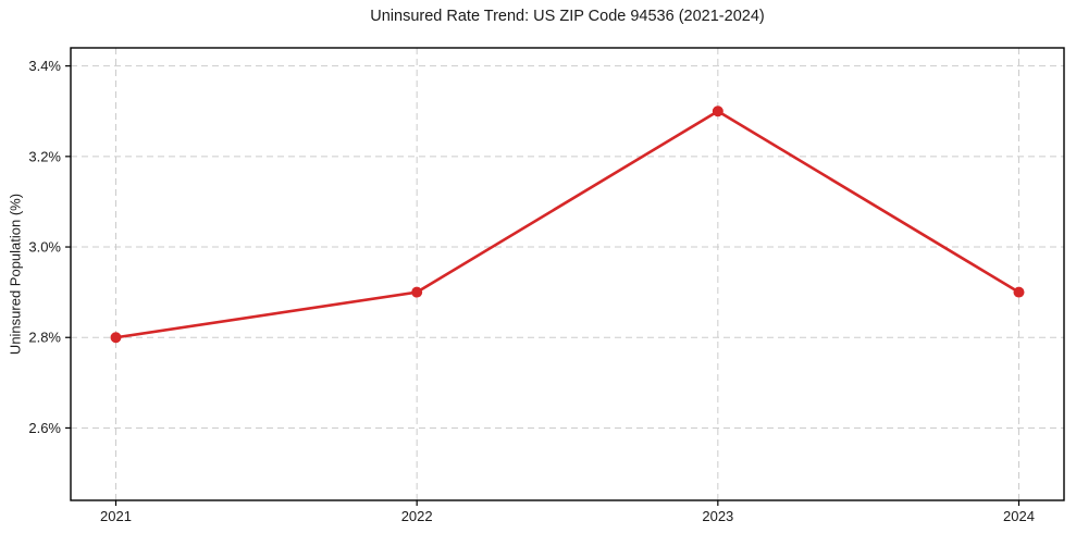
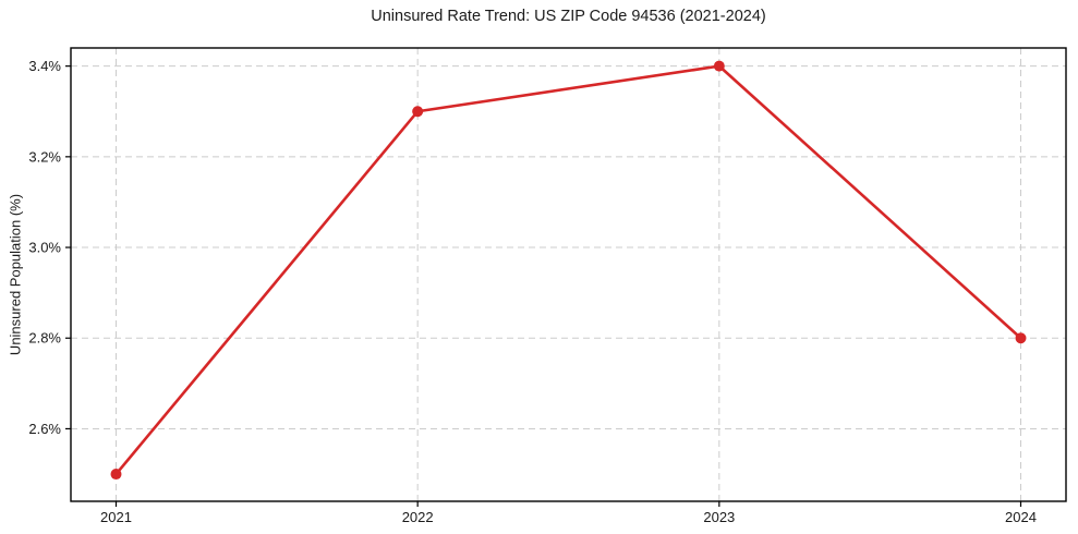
2021: 2.8% -> 2.5%
2022: 2.9% -> 3.3%
2023: 3.3% -> 3.4%
2024: 2.9% -> 2.8%
